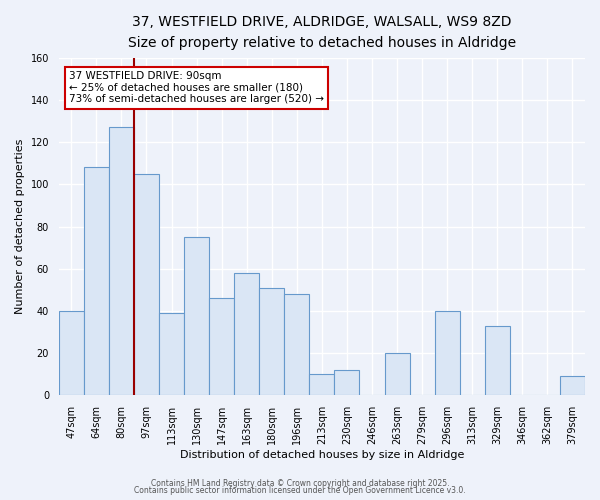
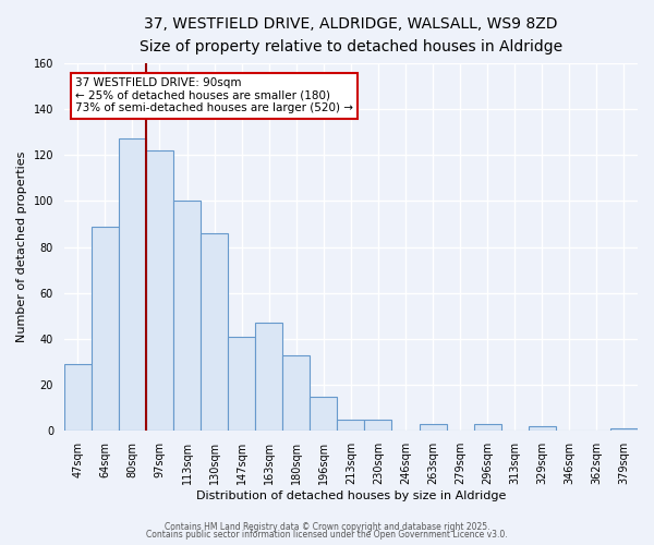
47sqm: 40 -> 29
64sqm: 108 -> 89
97sqm: 105 -> 122
113sqm: 39 -> 100
130sqm: 75 -> 86
147sqm: 46 -> 41
163sqm: 58 -> 47
180sqm: 51 -> 33
196sqm: 48 -> 15
213sqm: 10 -> 5
230sqm: 12 -> 5
263sqm: 20 -> 3
296sqm: 40 -> 3
329sqm: 33 -> 2
379sqm: 9 -> 1
